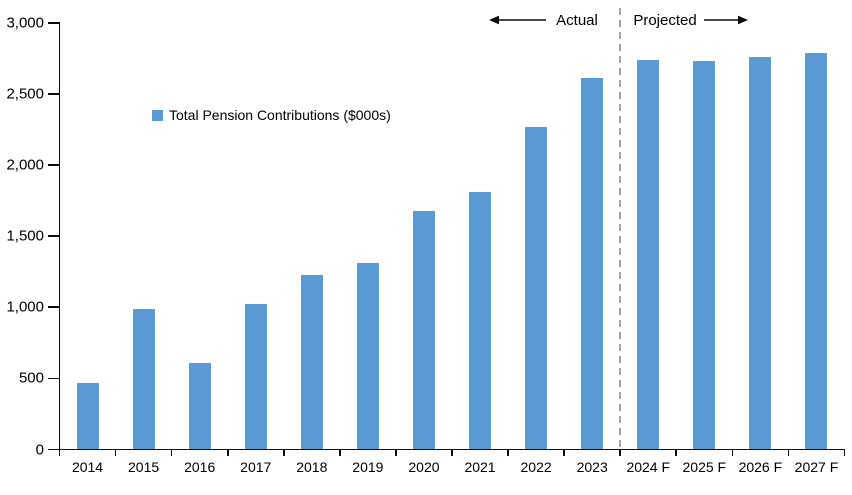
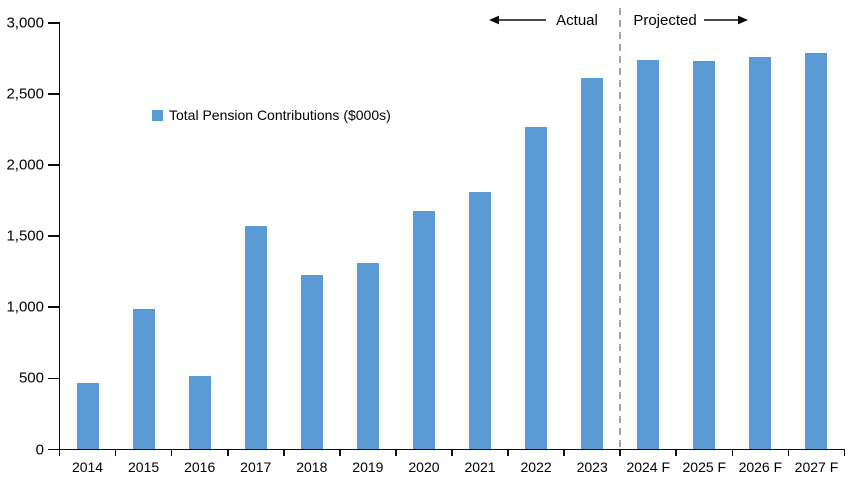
2016: 610 -> 520
2017: 1020 -> 1570
